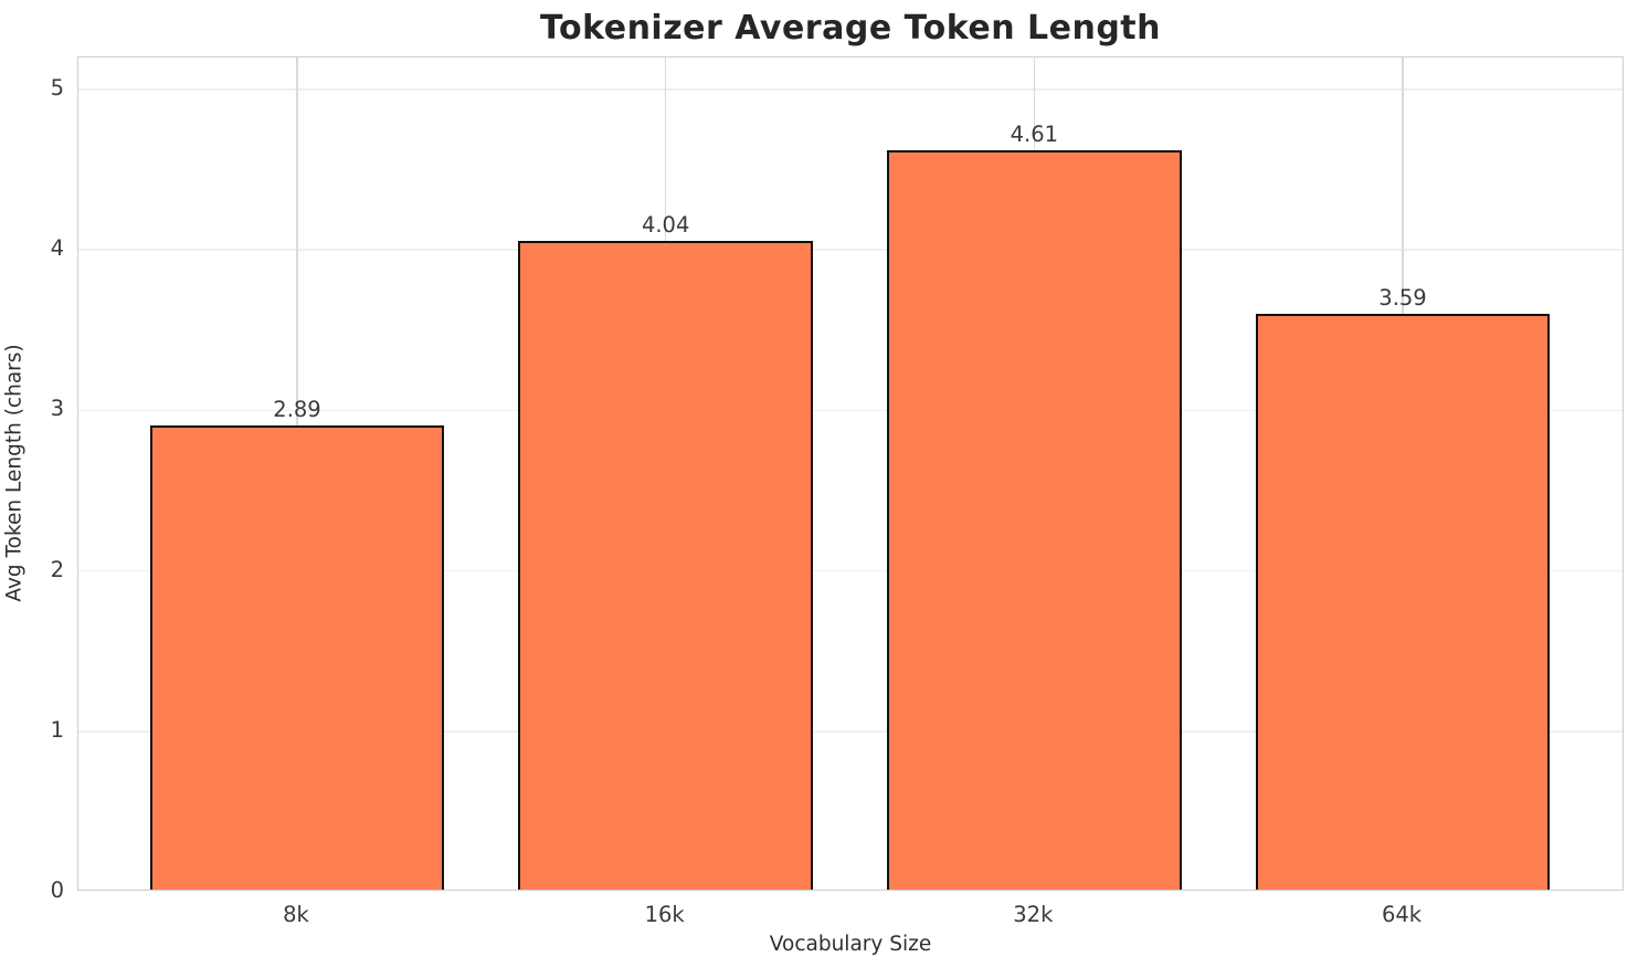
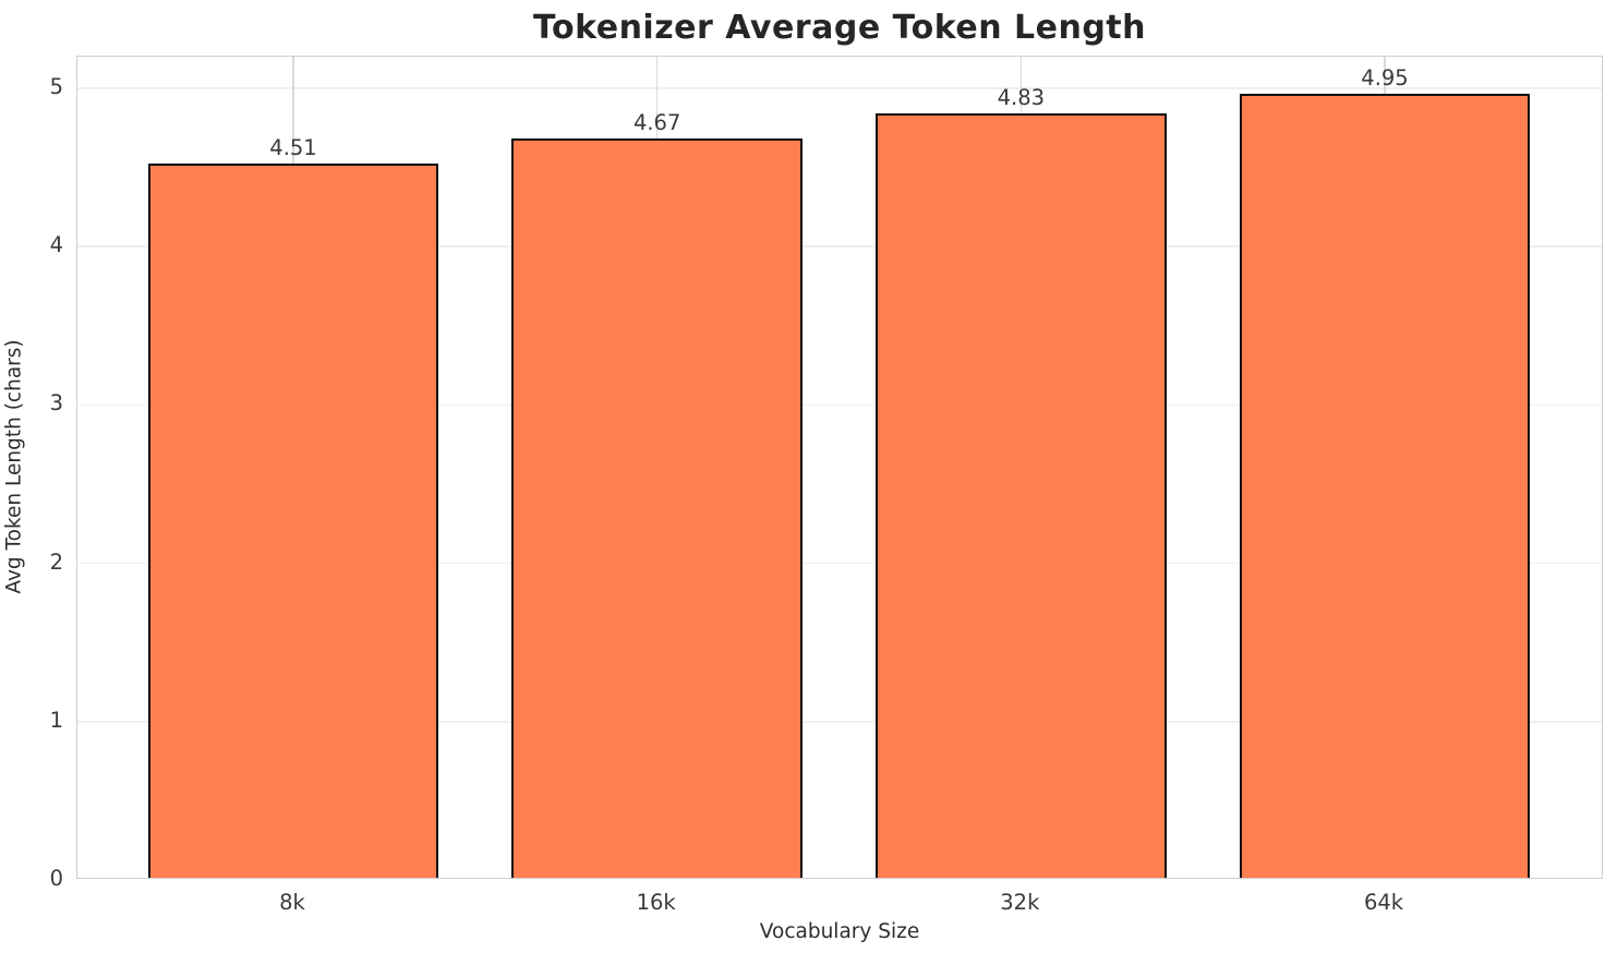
8k: 2.89 -> 4.51
16k: 4.04 -> 4.67
32k: 4.61 -> 4.83
64k: 3.59 -> 4.95
